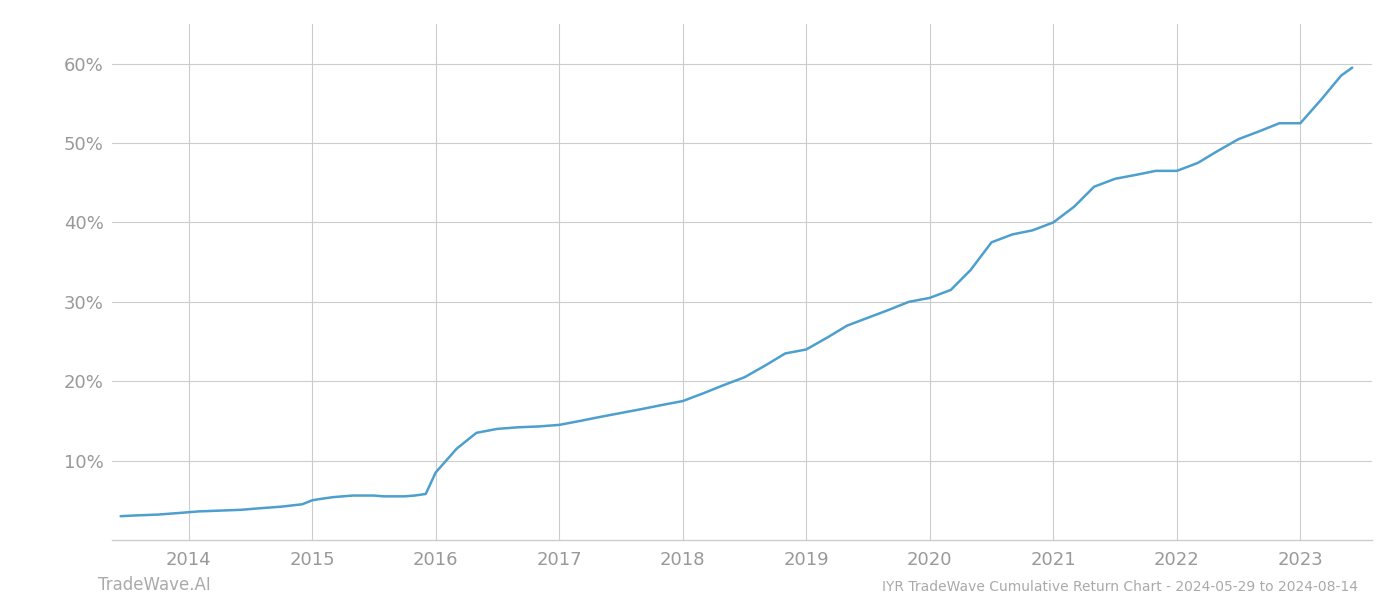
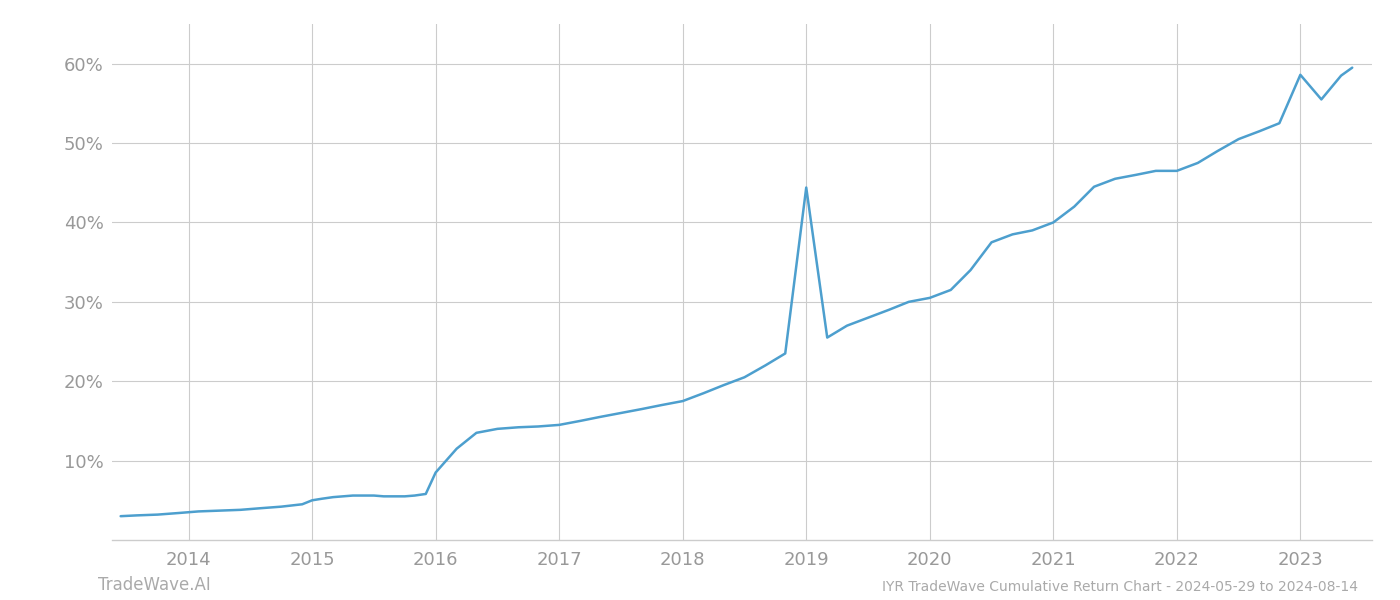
2019: 24.0% -> 44.4%
2023: 52.5% -> 58.6%
